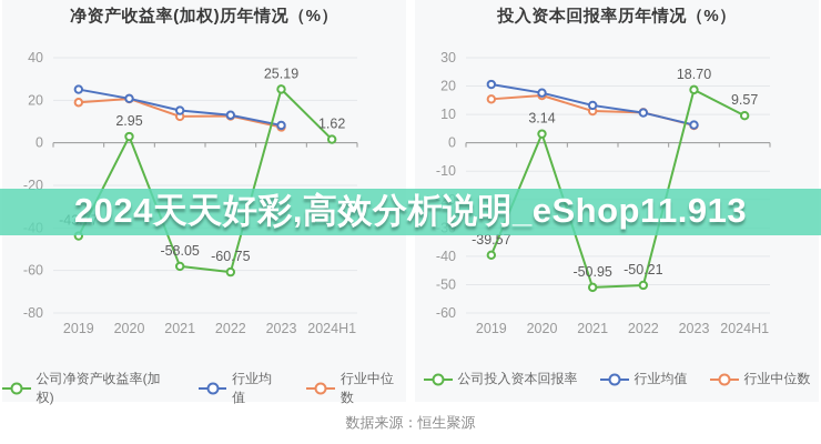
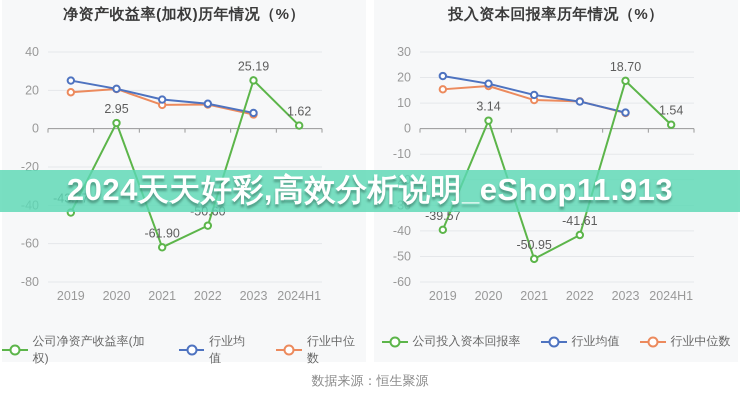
净资产收益率(加权)历年情况（%）/公司净资产收益率(加权)/2021: -58.05 -> -61.90
净资产收益率(加权)历年情况（%）/公司净资产收益率(加权)/2022: -60.75 -> -50.60
投入资本回报率历年情况（%）/公司投入资本回报率/2022: -50.21 -> -41.61
投入资本回报率历年情况（%）/公司投入资本回报率/2024H1: 9.57 -> 1.54
